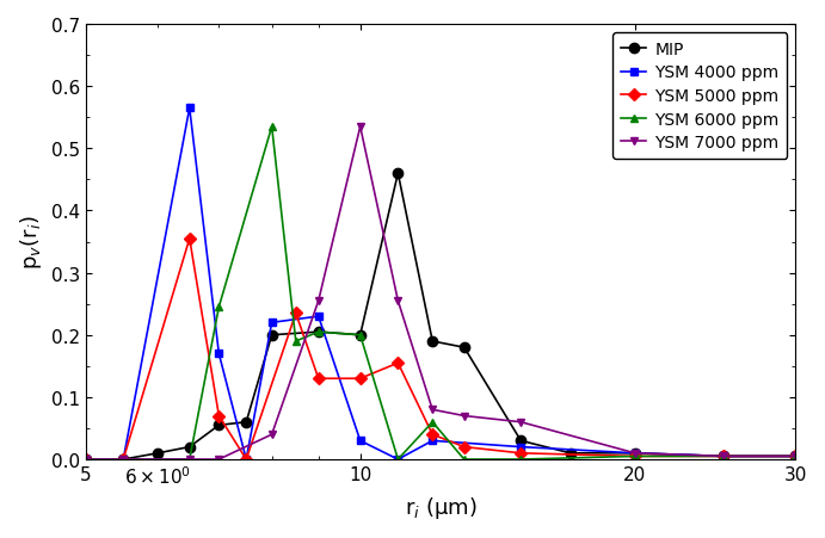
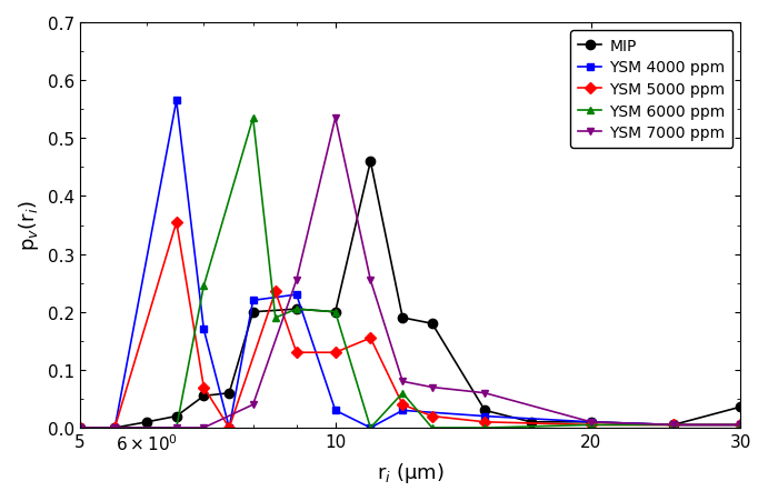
MIP/30: 0.005 -> 0.036
